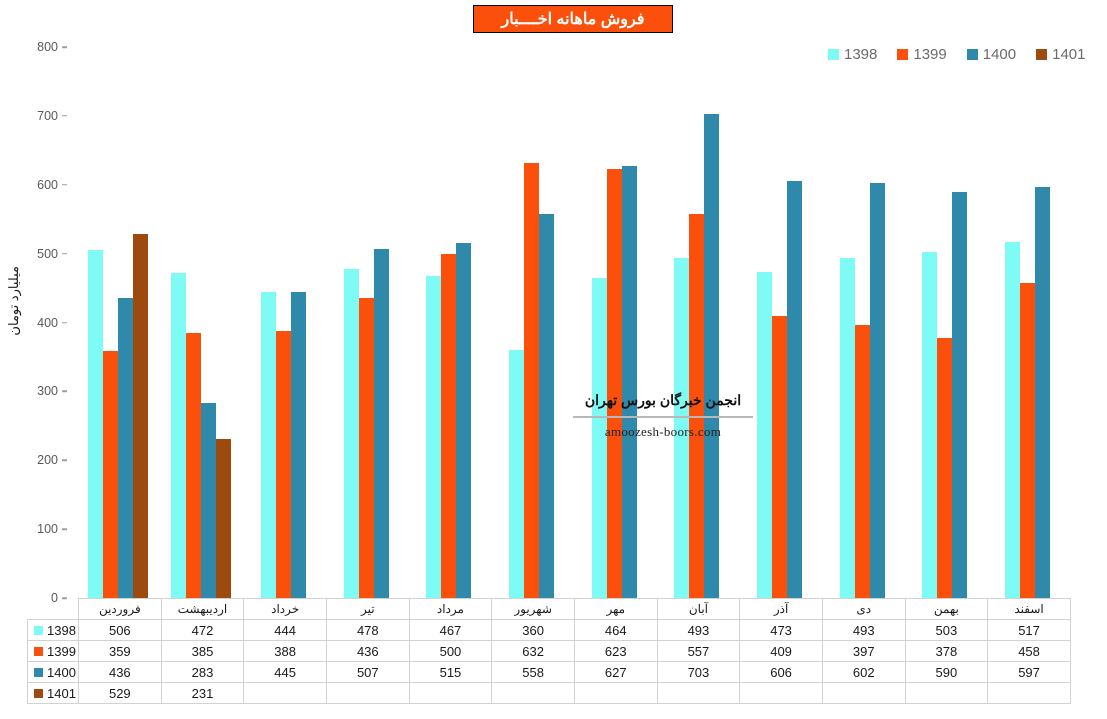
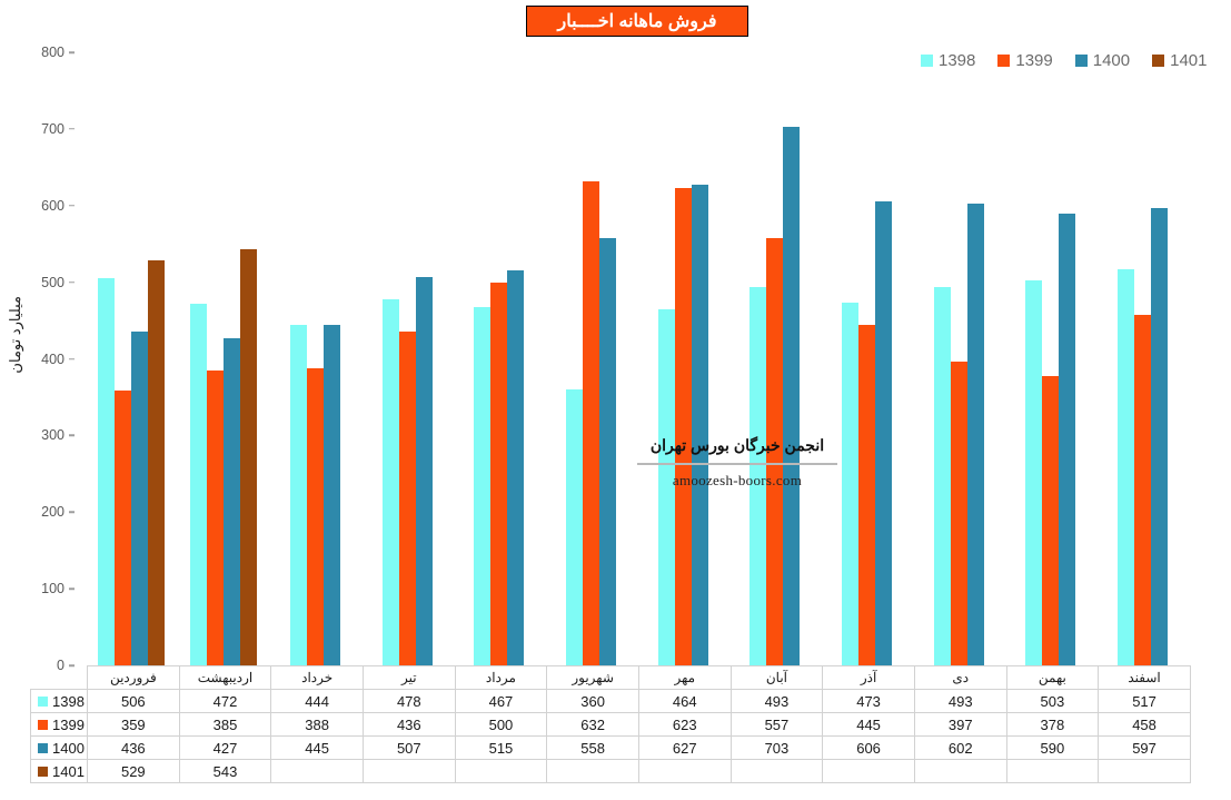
1400/اردیبهشت: 283 -> 427
1401/اردیبهشت: 231 -> 543
1399/آذر: 409 -> 445
